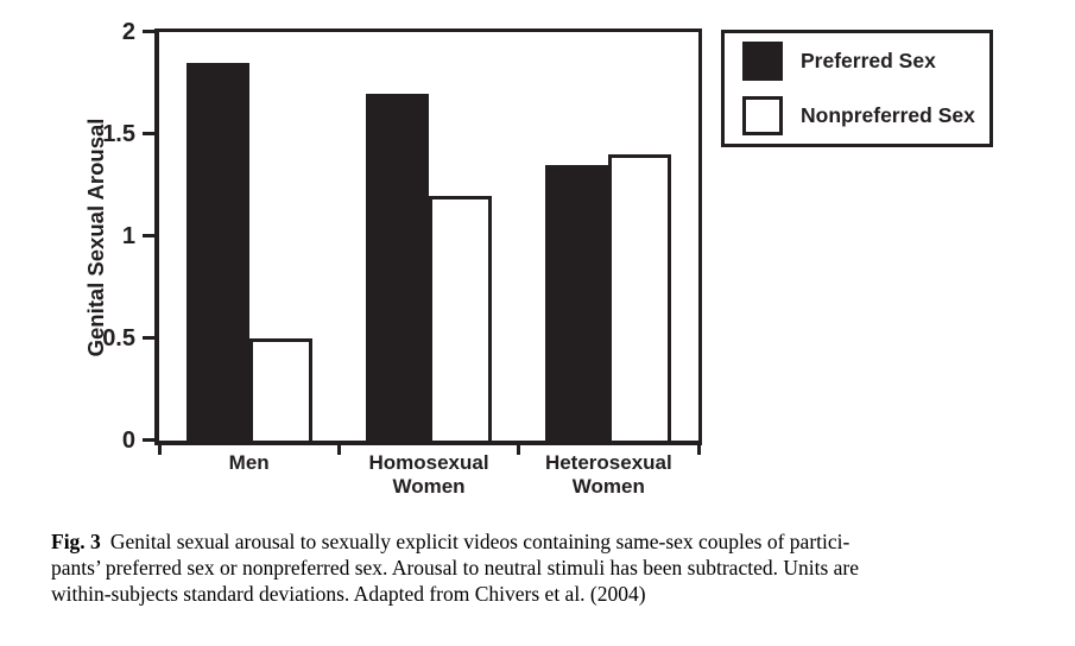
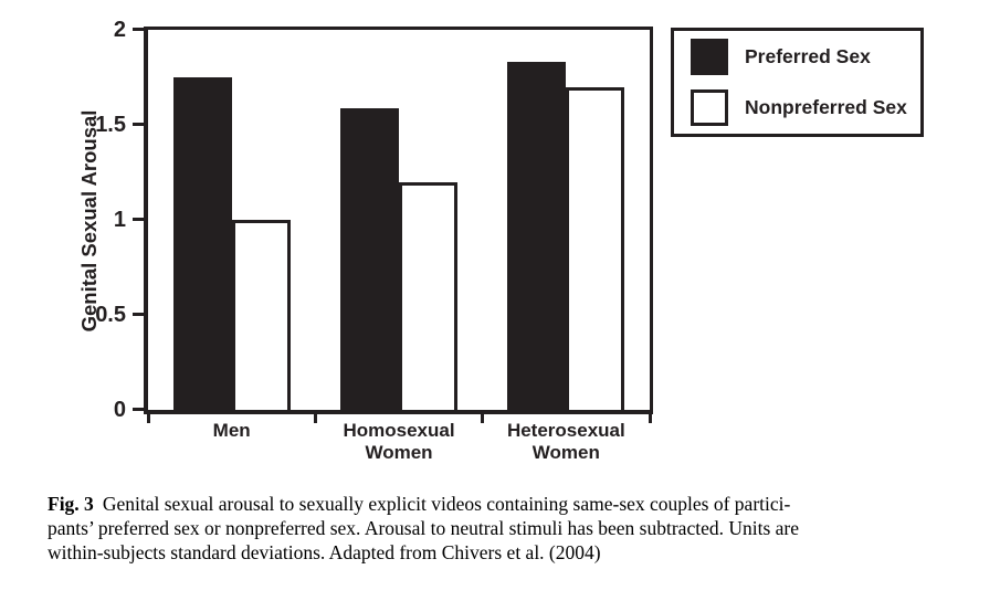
Preferred Sex/Men: 1.85 -> 1.75
Nonpreferred Sex/Men: 0.5 -> 1.0
Preferred Sex/Homosexual Women: 1.70 -> 1.59
Preferred Sex/Heterosexual Women: 1.35 -> 1.83
Nonpreferred Sex/Heterosexual Women: 1.4 -> 1.7
